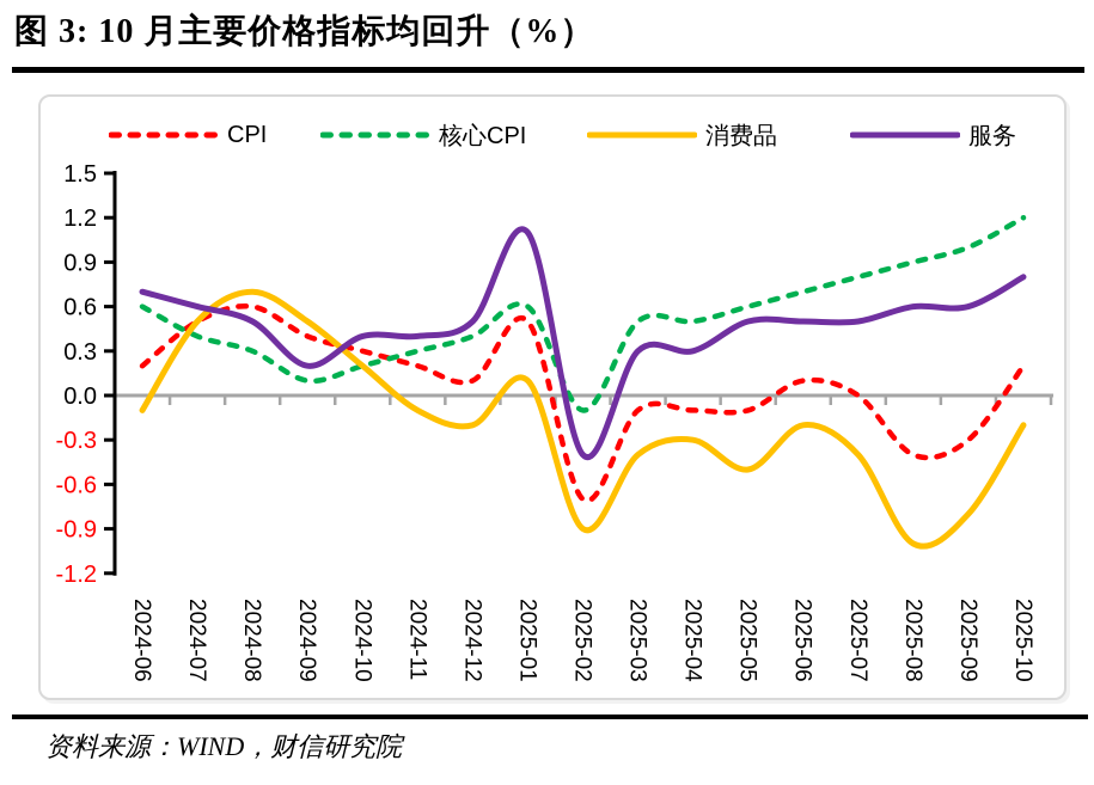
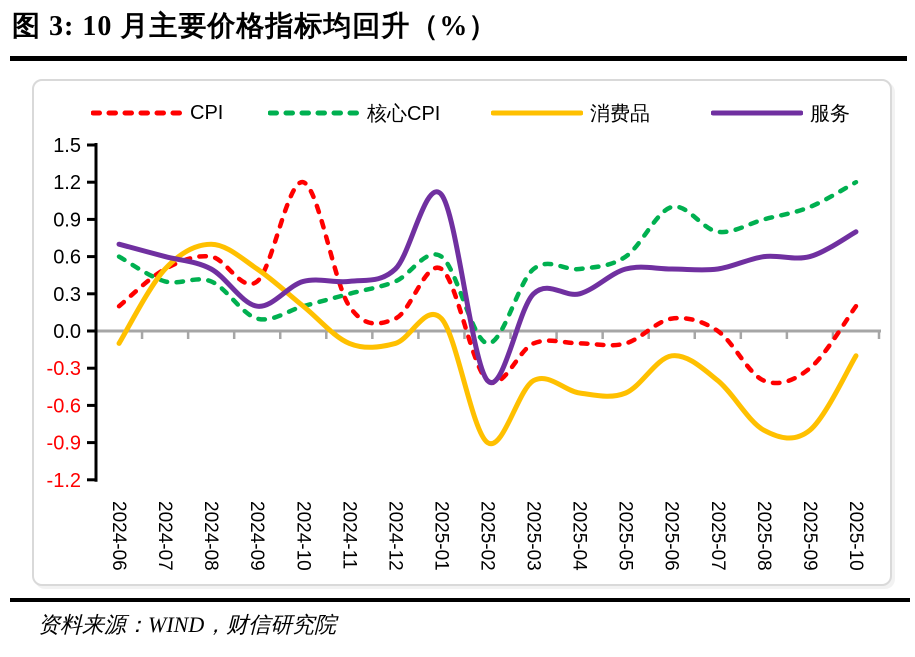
核心CPI/2024-08: 0.3 -> 0.4
CPI/2024-10: 0.3 -> 1.2
消费品/2024-12: -0.2 -> -0.1
CPI/2025-02: -0.7 -> -0.4
消费品/2025-04: -0.3 -> -0.5
核心CPI/2025-06: 0.7 -> 1.0
消费品/2025-08: -1.0 -> -0.8
